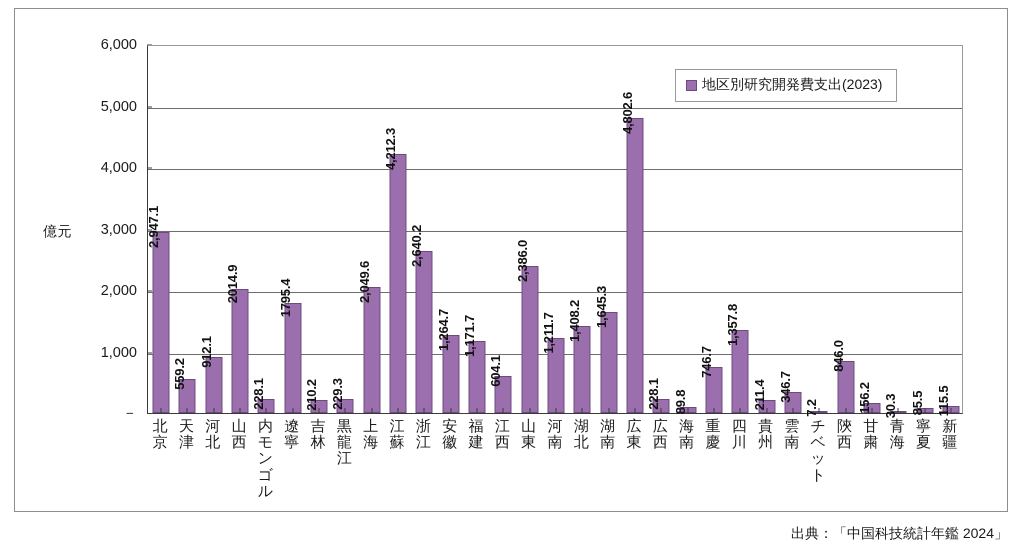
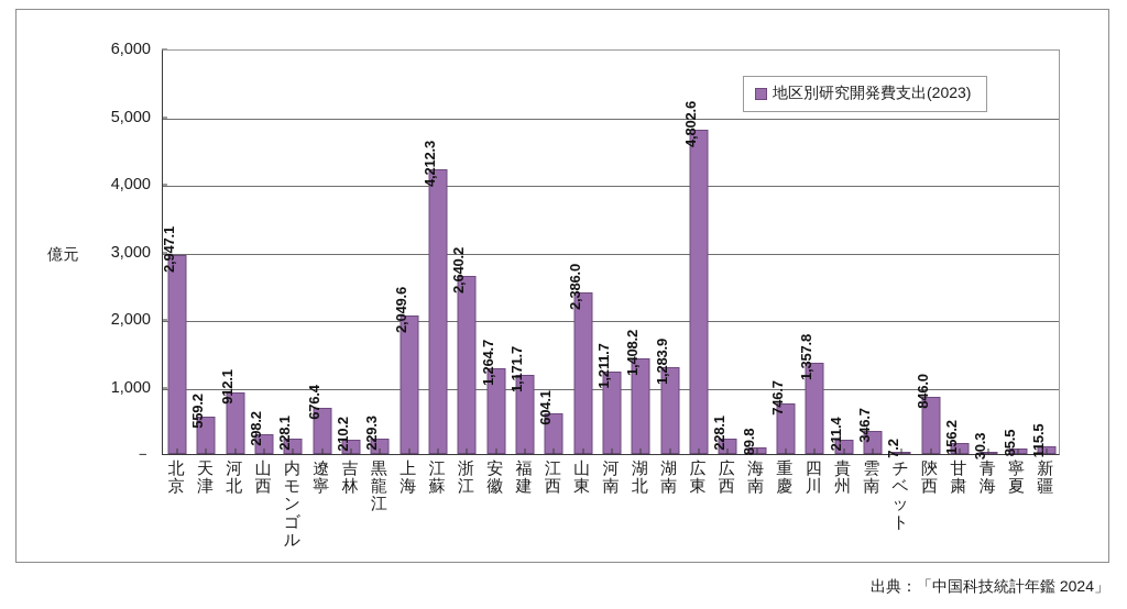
山西: 2014.9 -> 298.2
遼寧: 1795.4 -> 676.4
湖南: 1,645.3 -> 1,283.9
